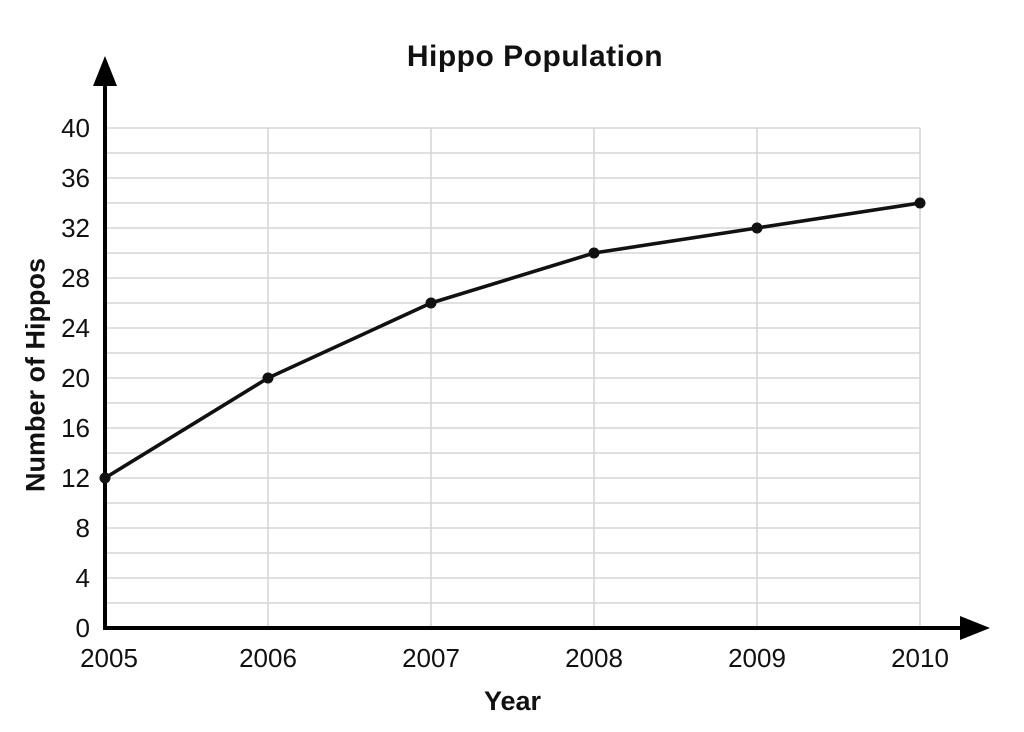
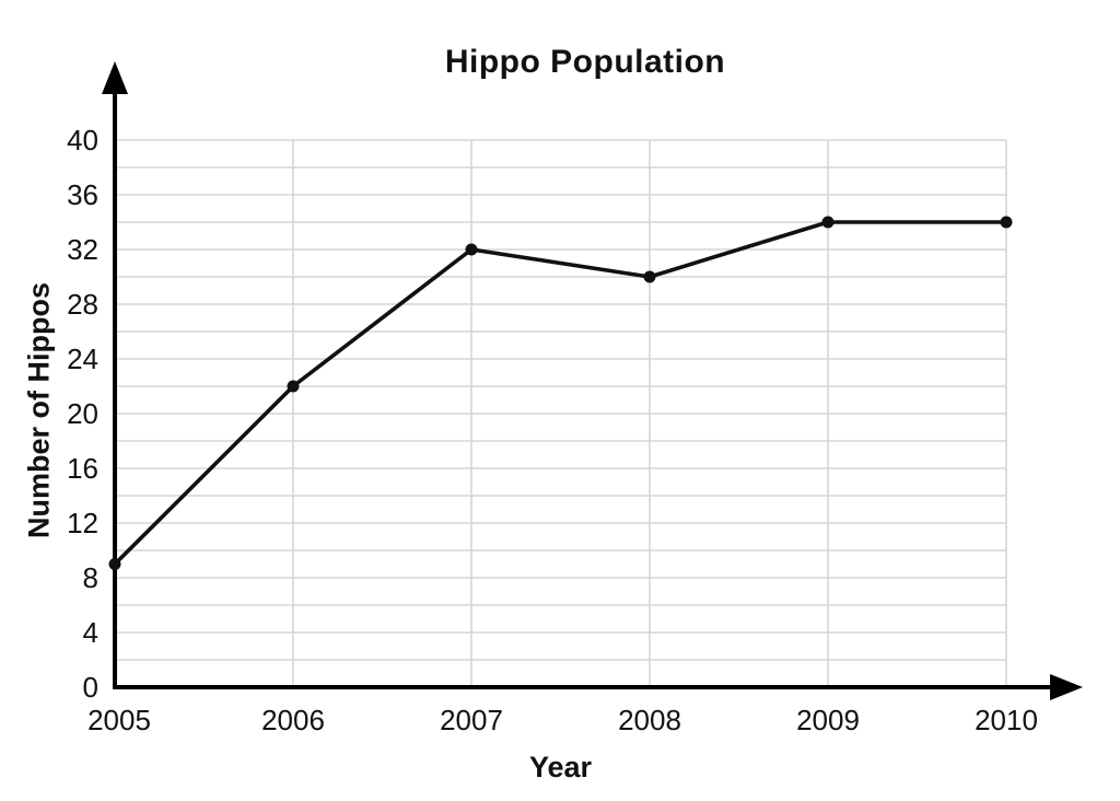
2005: 12 -> 9
2006: 20 -> 22
2007: 26 -> 32
2009: 32 -> 34
